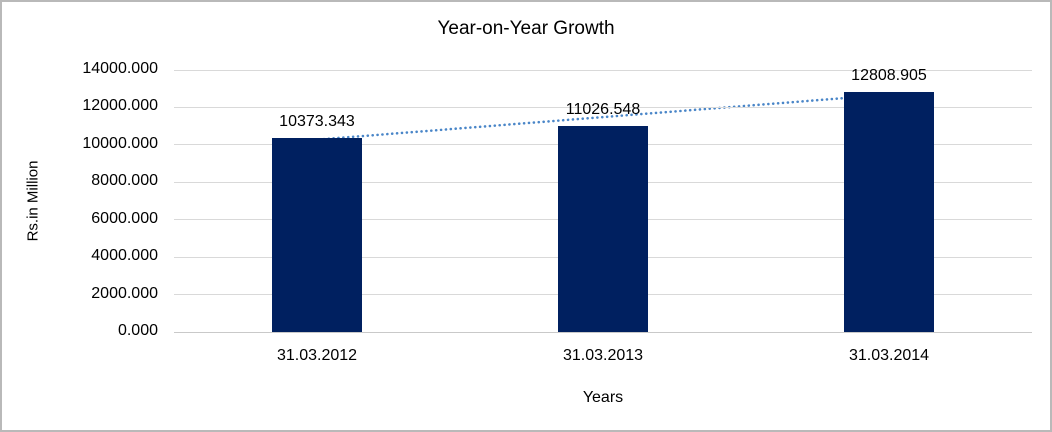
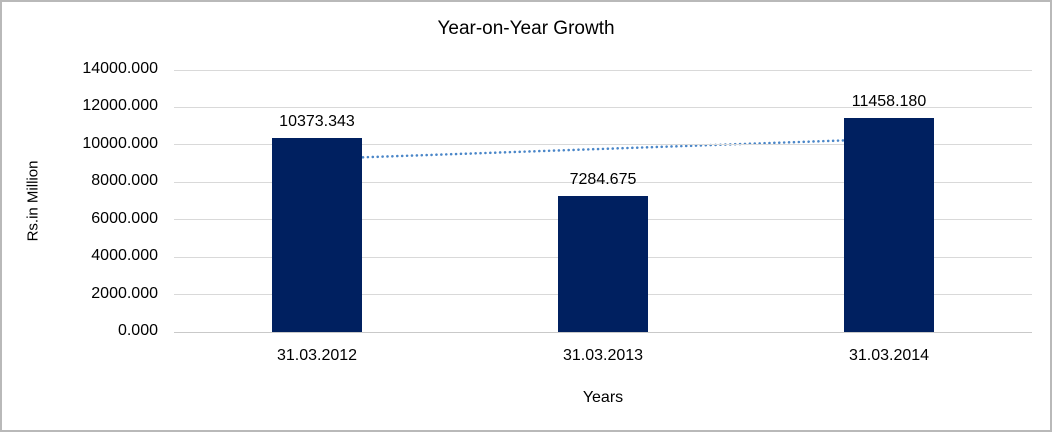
31.03.2013: 11026.548 -> 7284.675
31.03.2014: 12808.905 -> 11458.180
